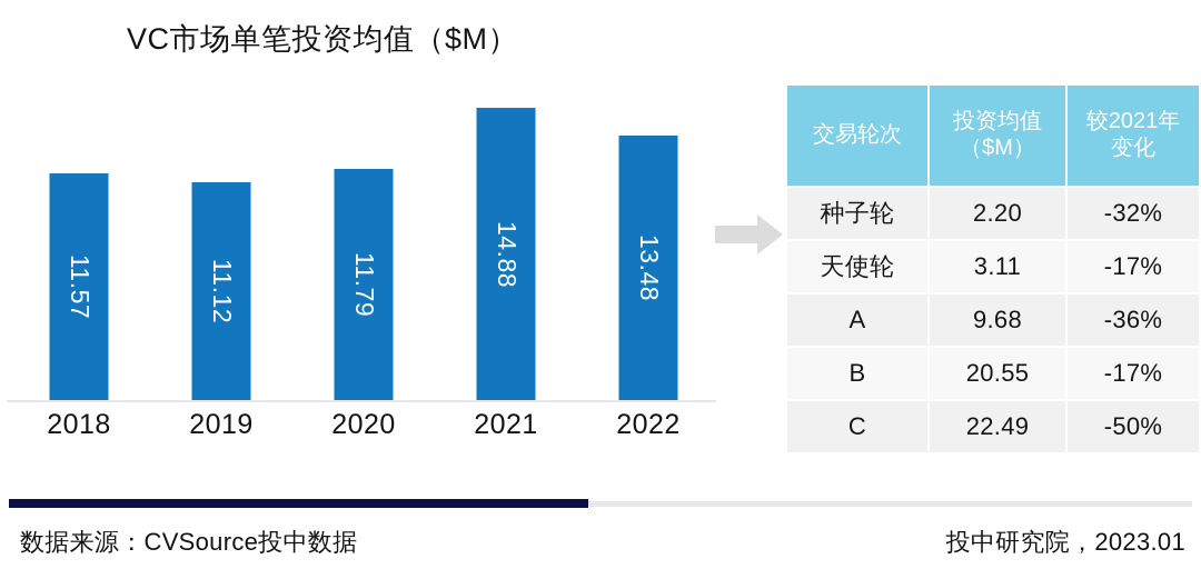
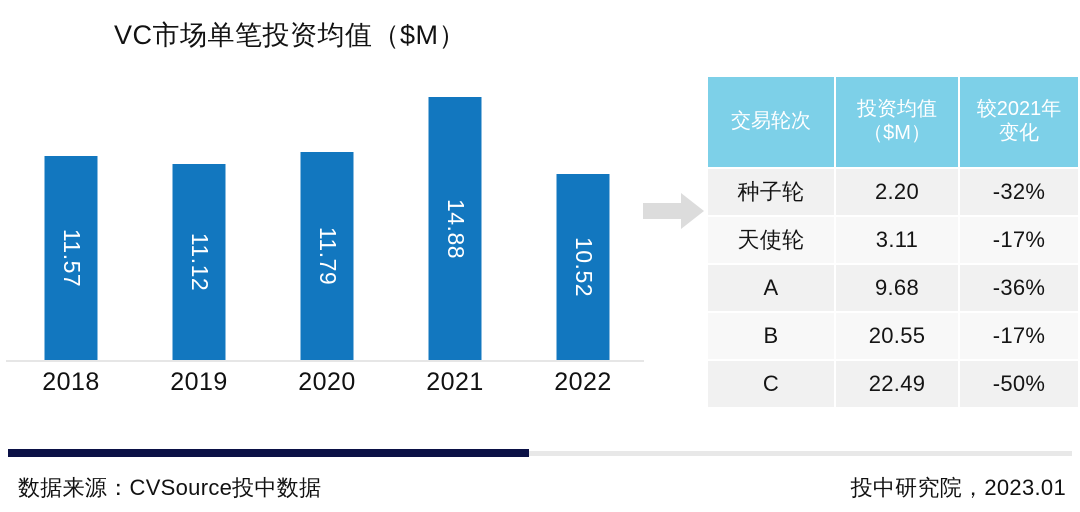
2022: 13.48 -> 10.52
